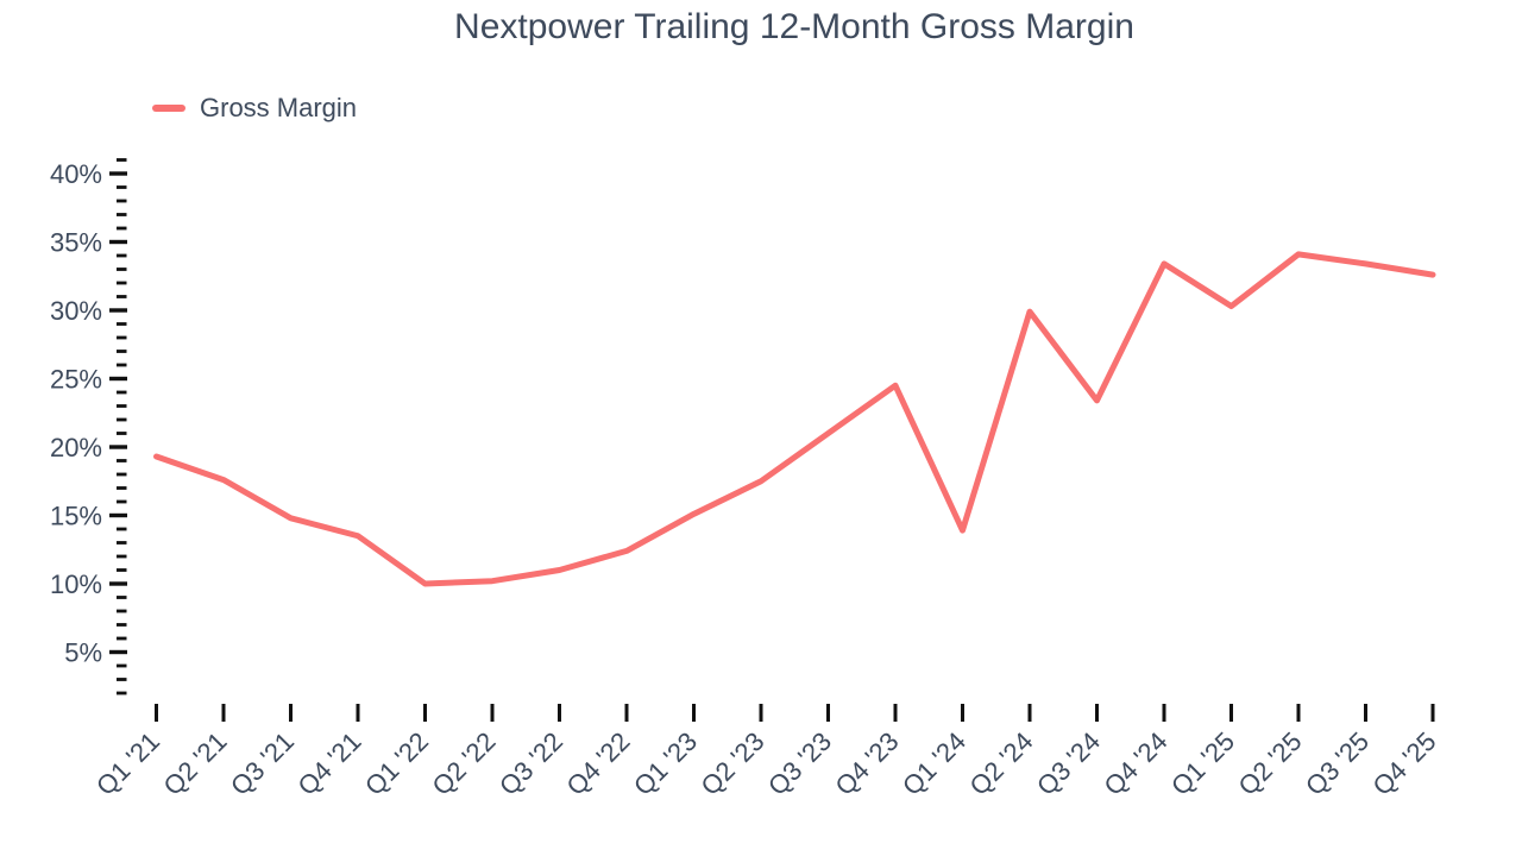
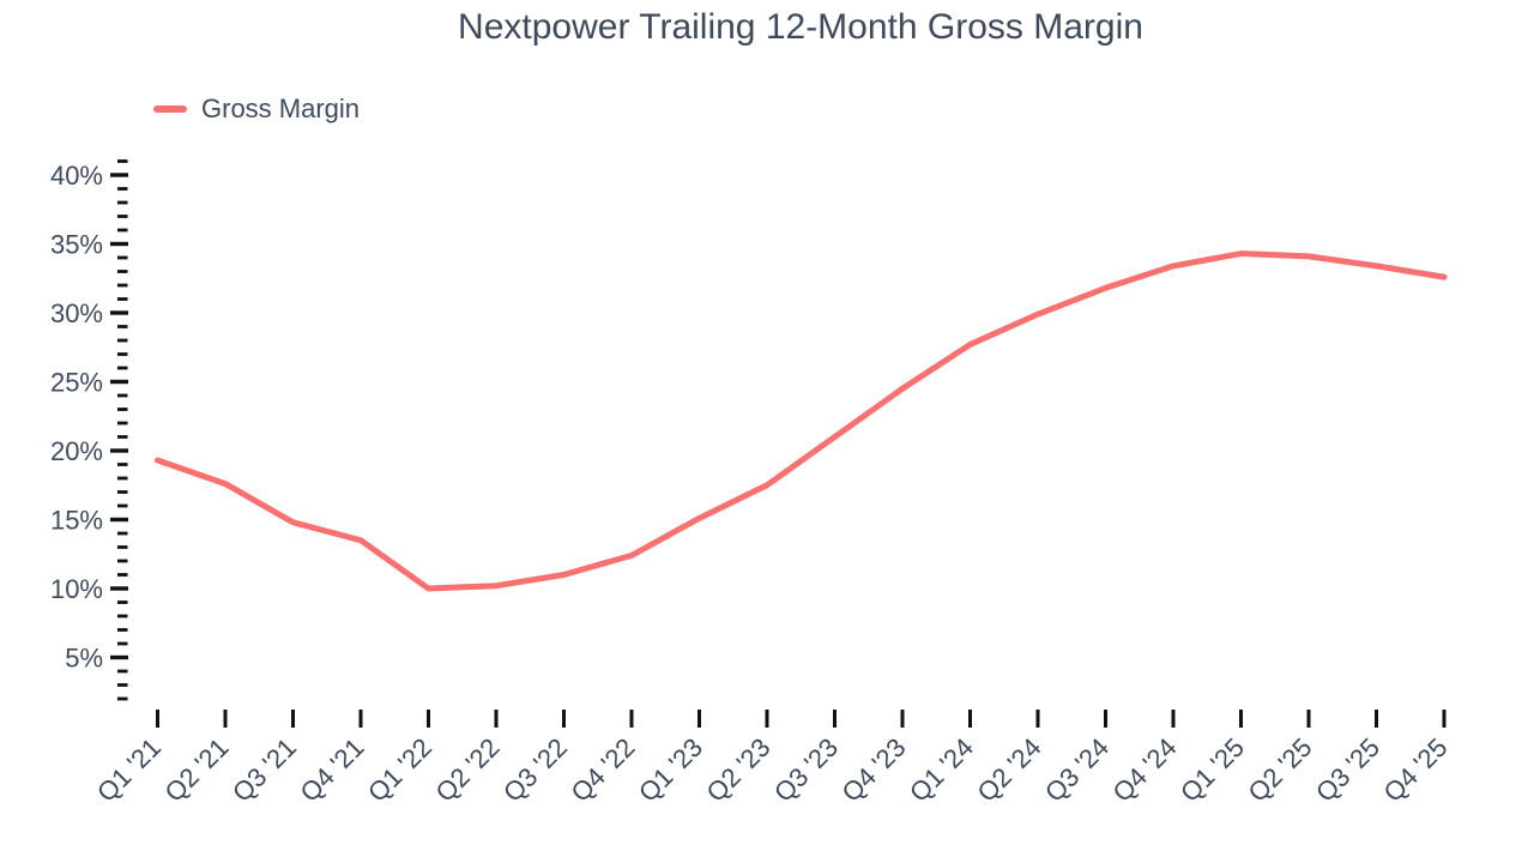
Q1 '24: 13.9% -> 27.7%
Q3 '24: 23.4% -> 31.8%
Q1 '25: 30.3% -> 34.3%
